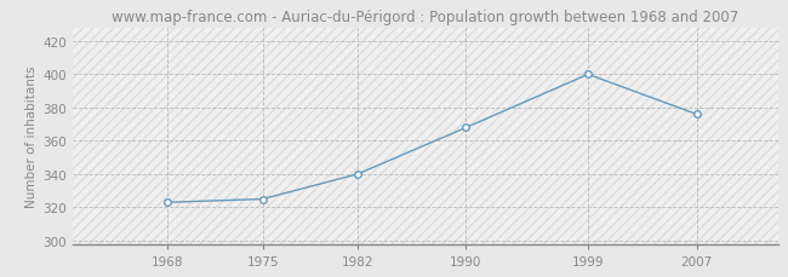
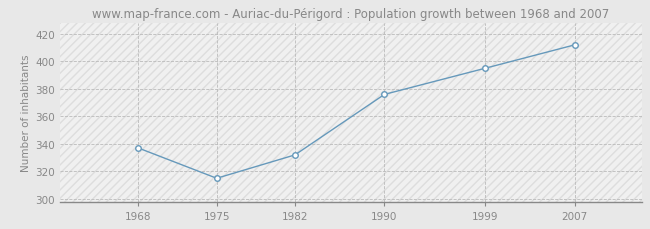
1968: 323 -> 337
1975: 325 -> 315
1982: 340 -> 332
1990: 368 -> 376
1999: 400 -> 395
2007: 376 -> 412
